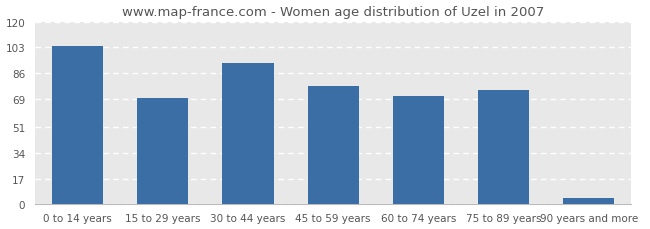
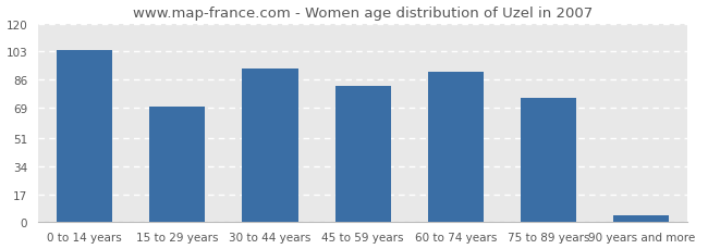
45 to 59 years: 78 -> 82
60 to 74 years: 71 -> 91
